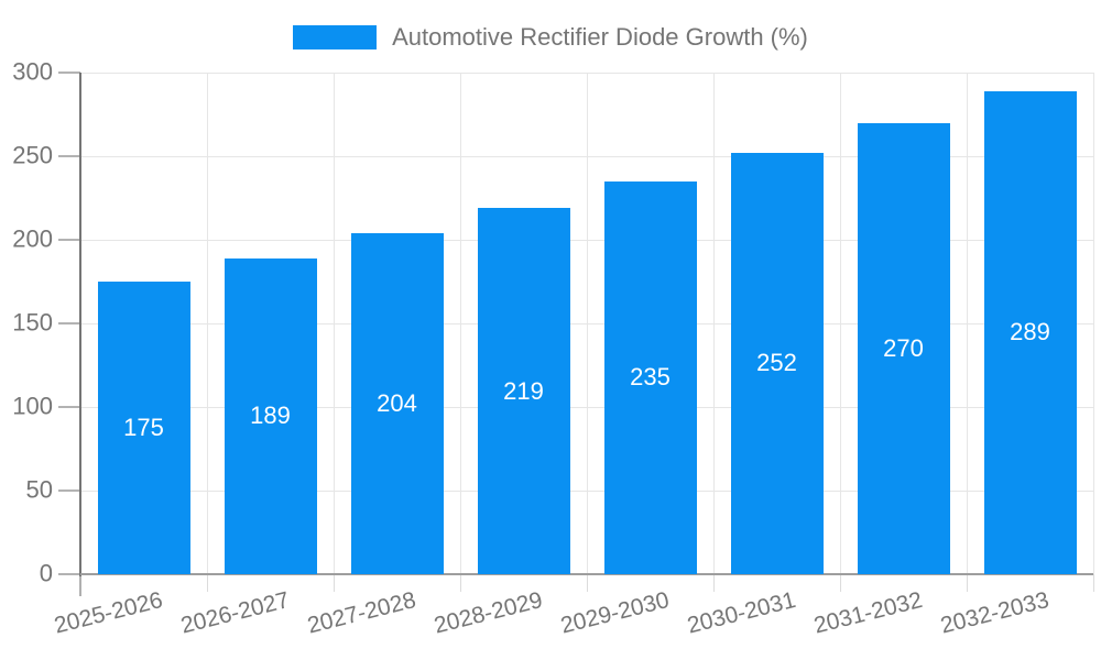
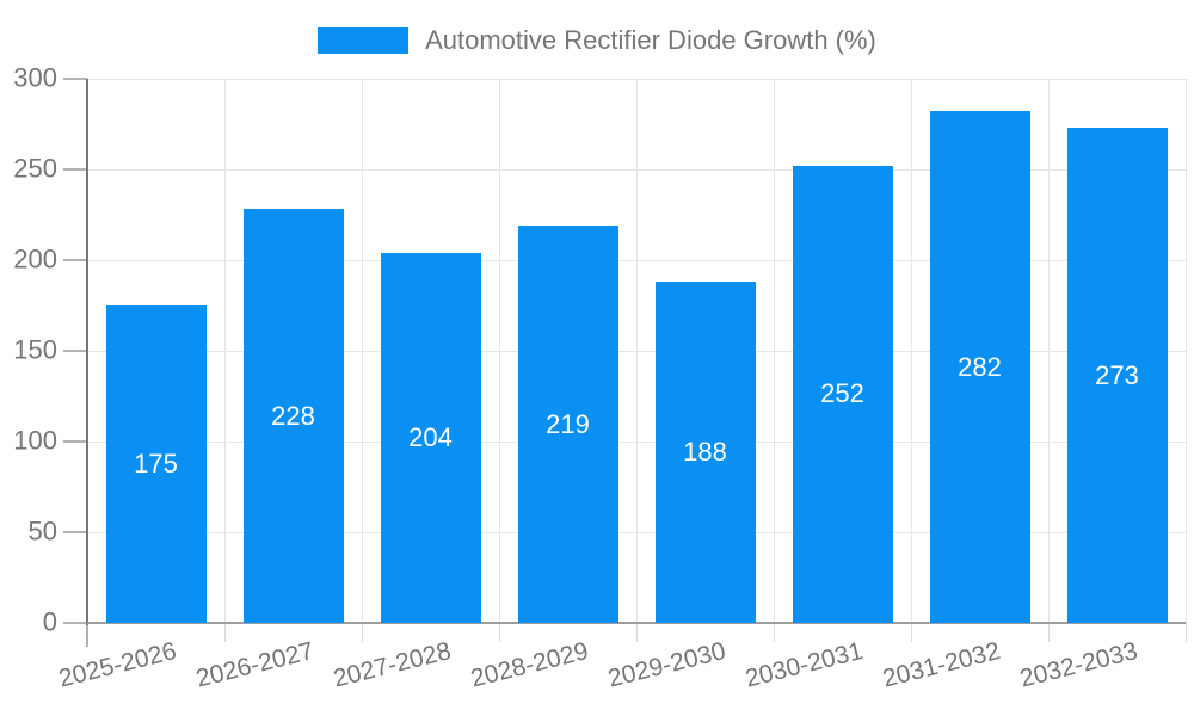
2026-2027: 189 -> 228
2029-2030: 235 -> 188
2031-2032: 270 -> 282
2032-2033: 289 -> 273
